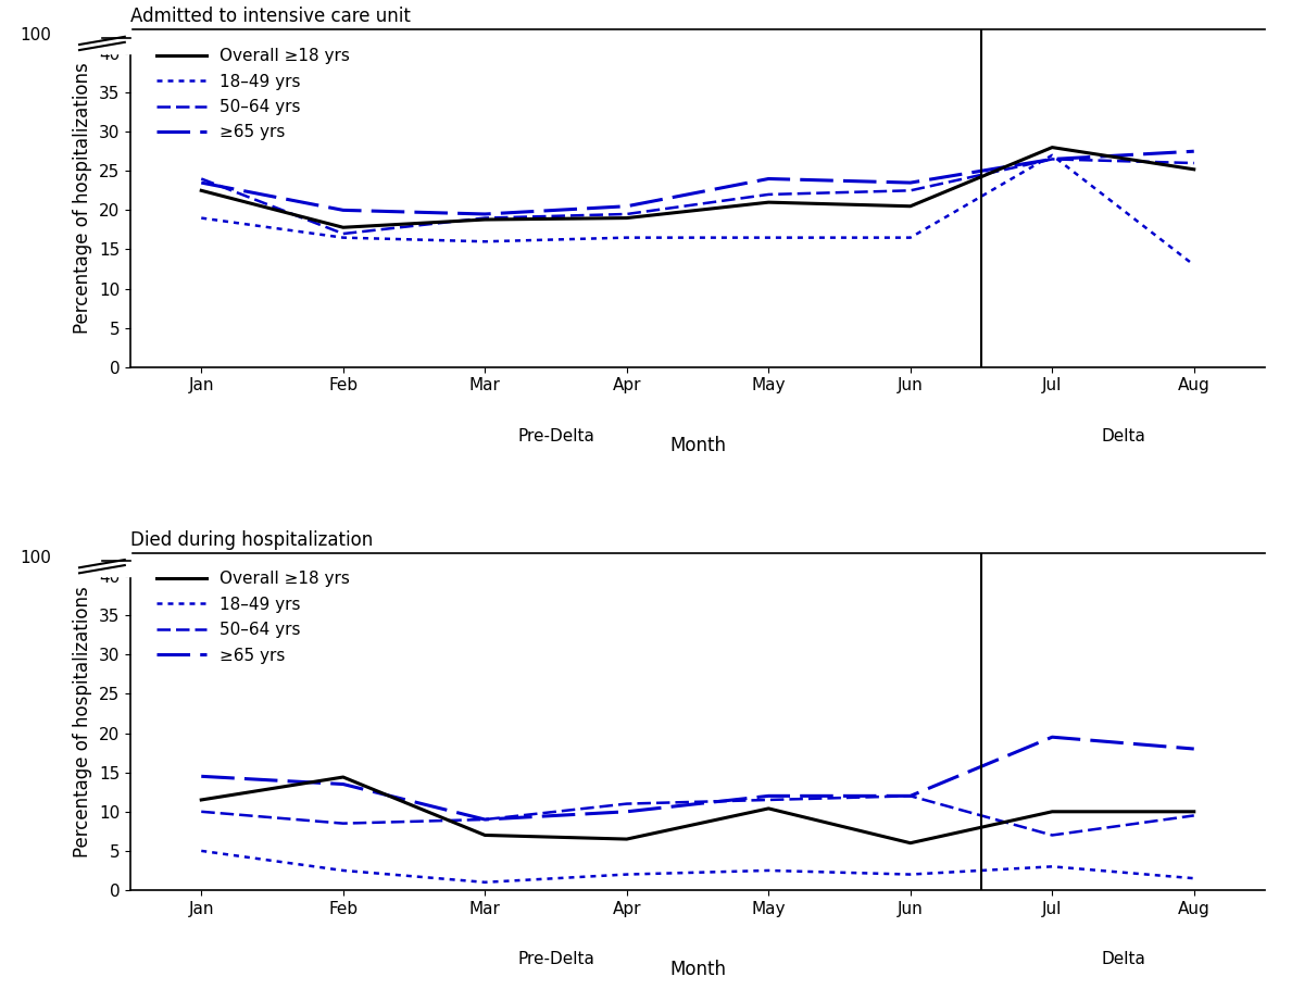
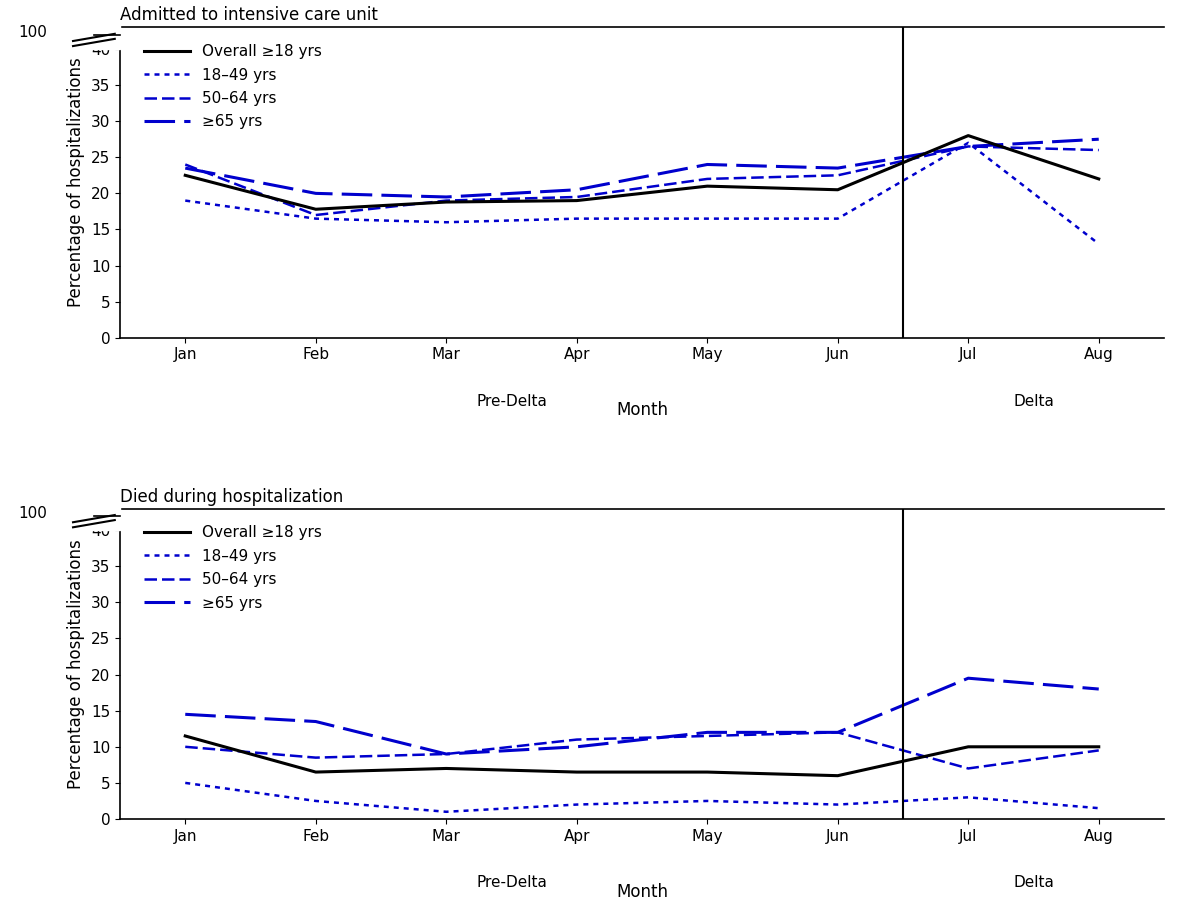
Admitted to intensive care unit/Overall ≥18 yrs/Aug: 25.2 -> 22.0
Died during hospitalization/Overall ≥18 yrs/Feb: 14.4 -> 6.5
Died during hospitalization/Overall ≥18 yrs/May: 10.4 -> 6.5
